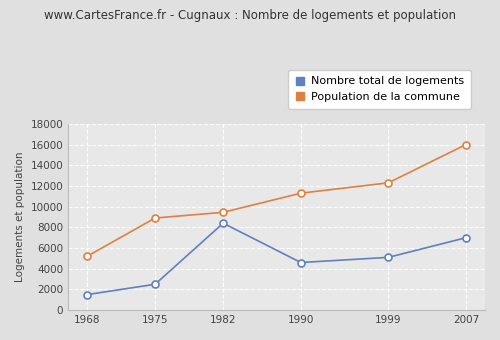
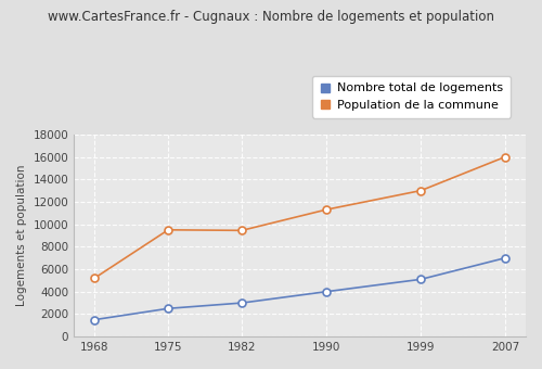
Population de la commune/1975: 8900 -> 9500
Nombre total de logements/1982: 8400 -> 3000
Nombre total de logements/1990: 4600 -> 4000
Population de la commune/1999: 12300 -> 13000
